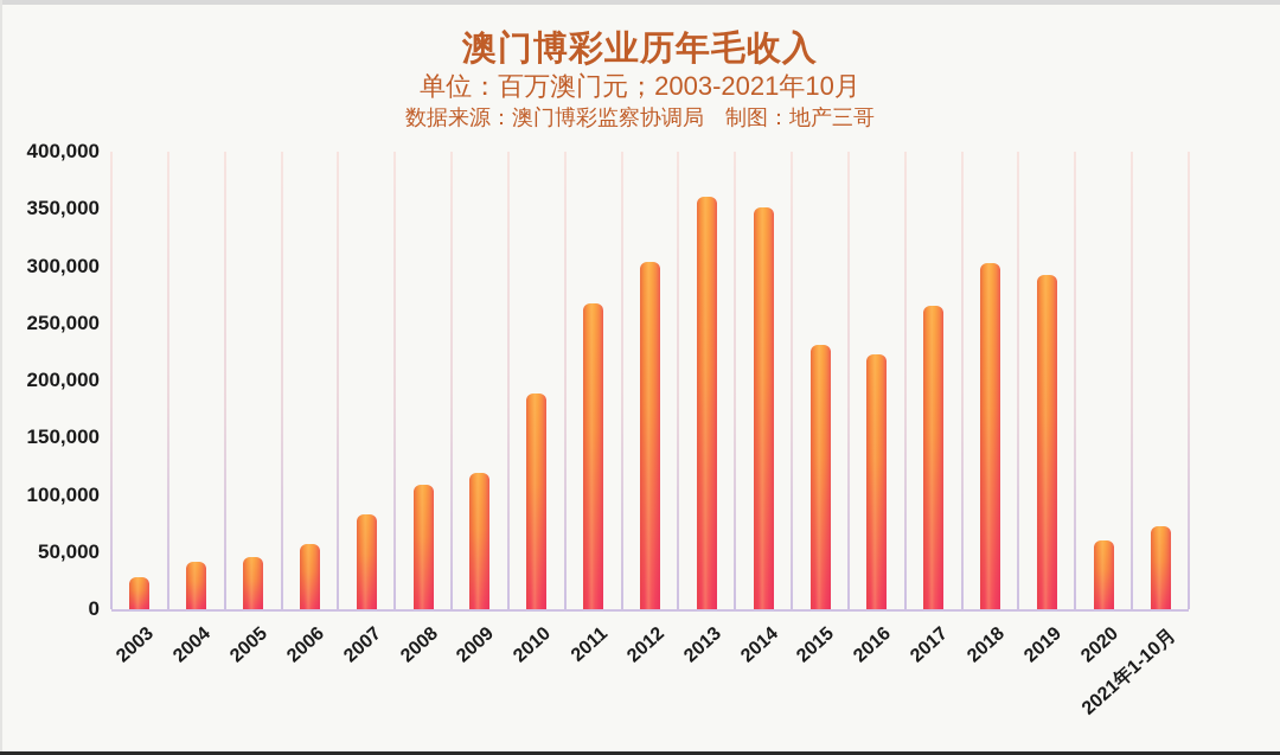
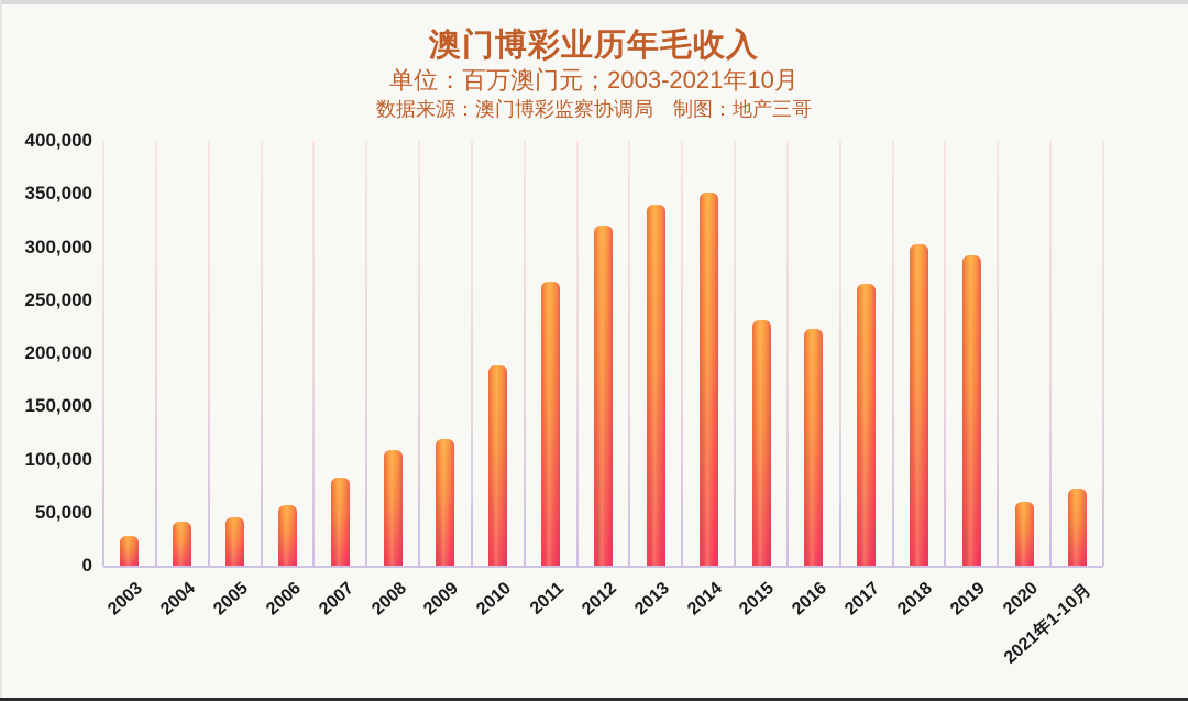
2012: 300000 -> 320000
2013: 360000 -> 340000
